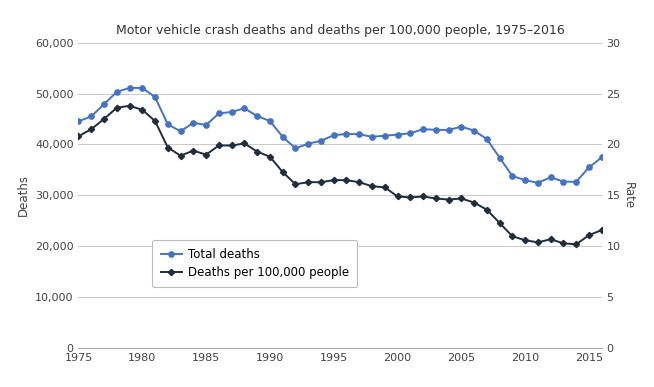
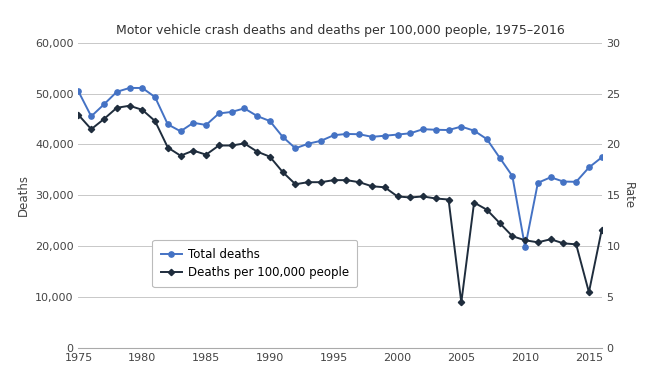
Total deaths/1975: 44,500 -> 50,400
Deaths per 100,000 people/1975: 20.8 -> 22.9
Deaths per 100,000 people/2005: 14.7 -> 4.5
Total deaths/2010: 33,000 -> 19,800
Deaths per 100,000 people/2015: 11.1 -> 5.5
